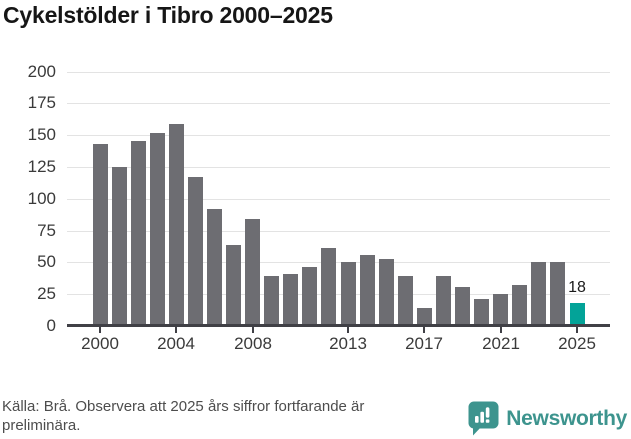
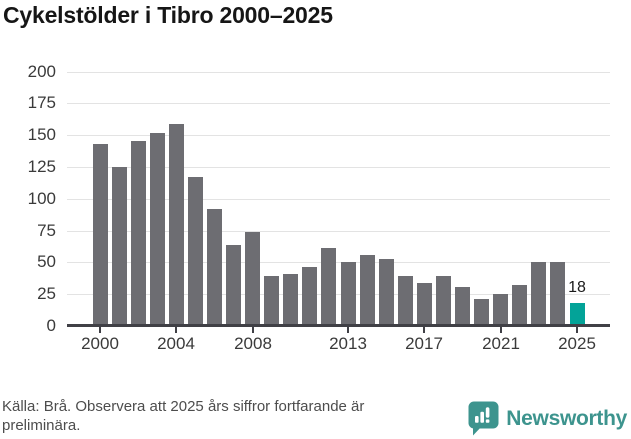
2008: 84 -> 74
2017: 14 -> 34
